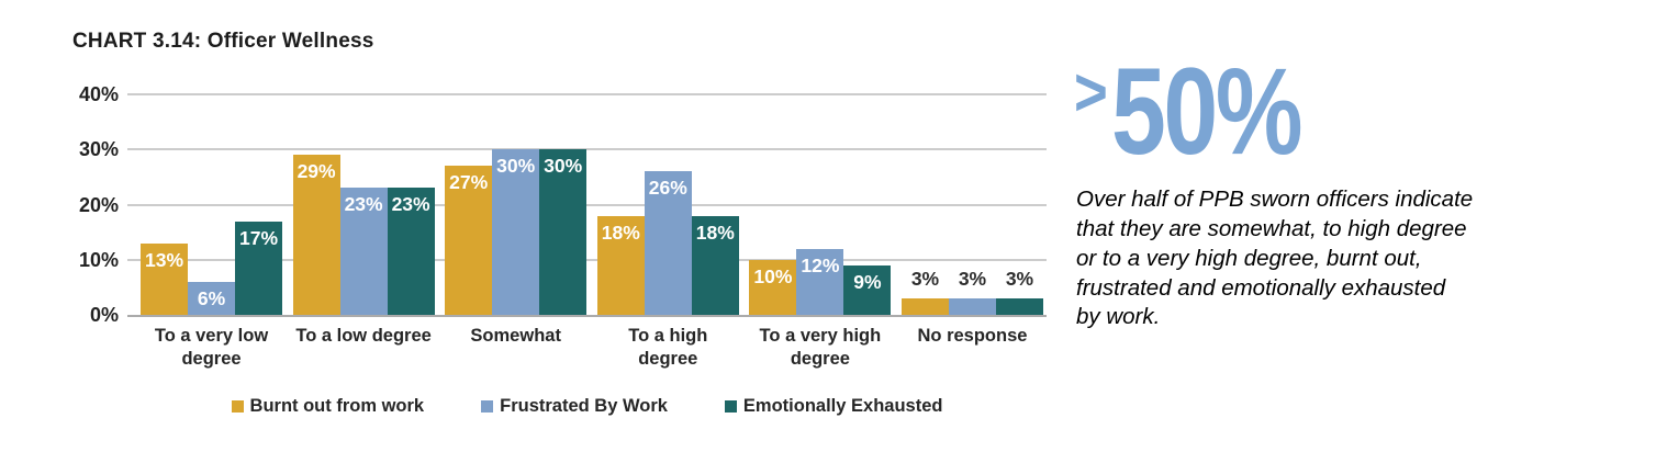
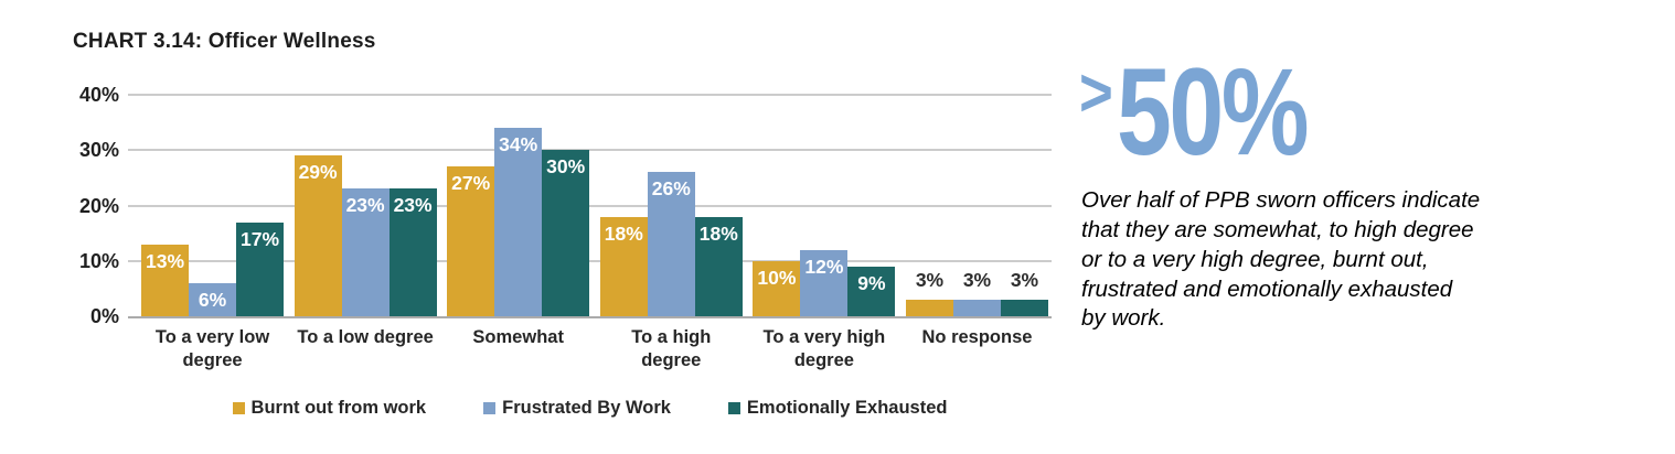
Frustrated By Work/Somewhat: 30% -> 34%
